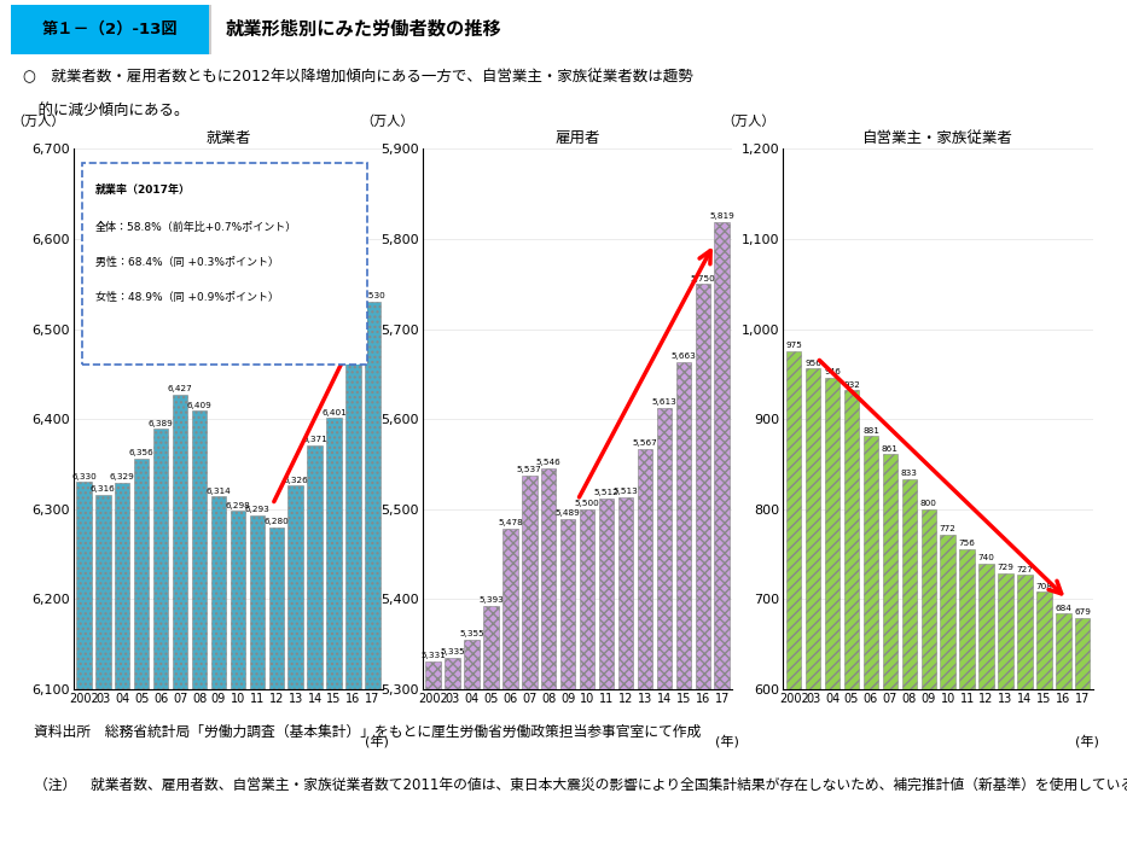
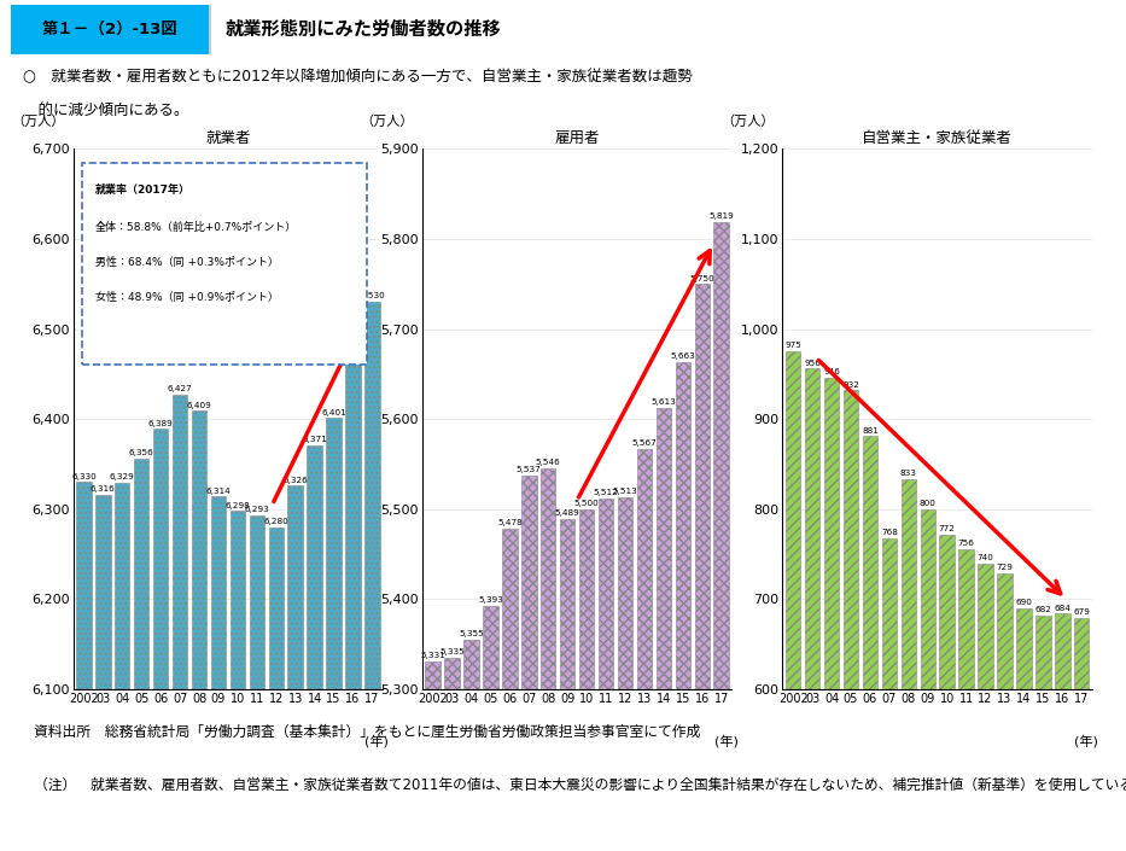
自営業主・家族従業者/07: 861 -> 768
自営業主・家族従業者/14: 727 -> 690
自営業主・家族従業者/15: 708 -> 682
